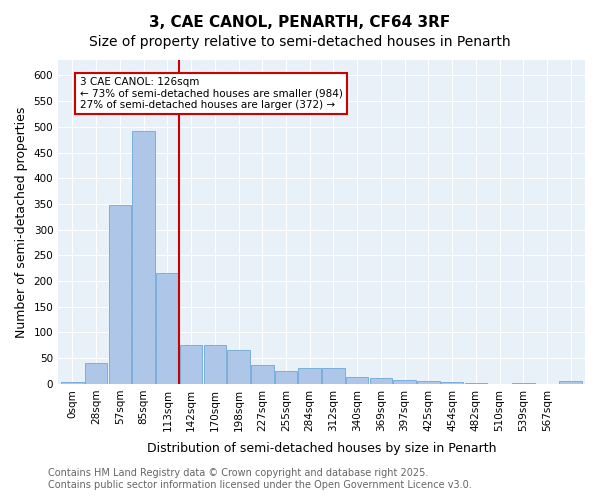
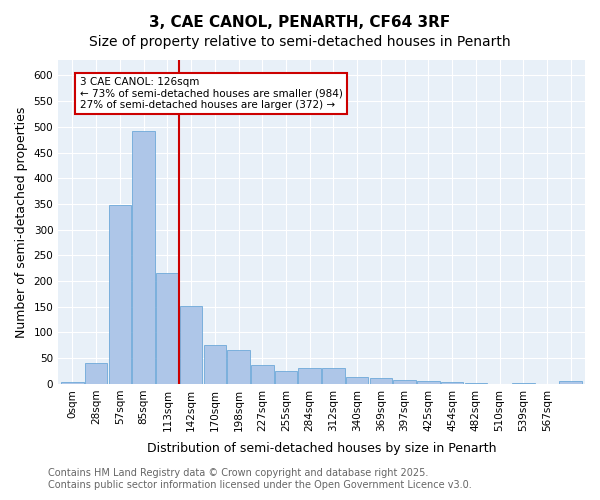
142sqm: 76 -> 152
